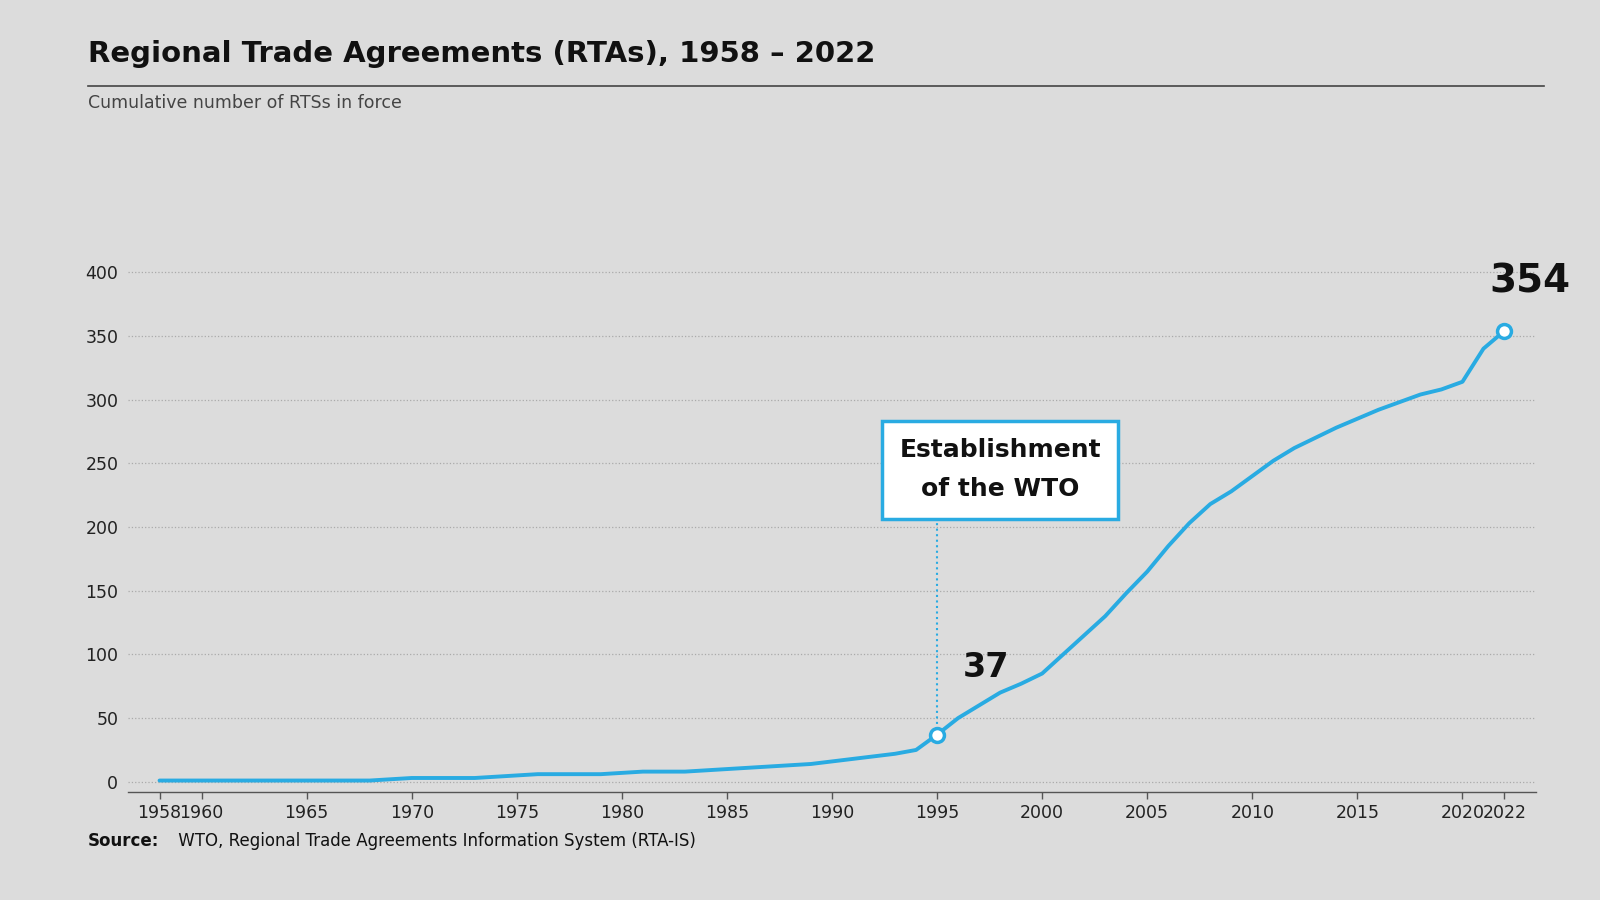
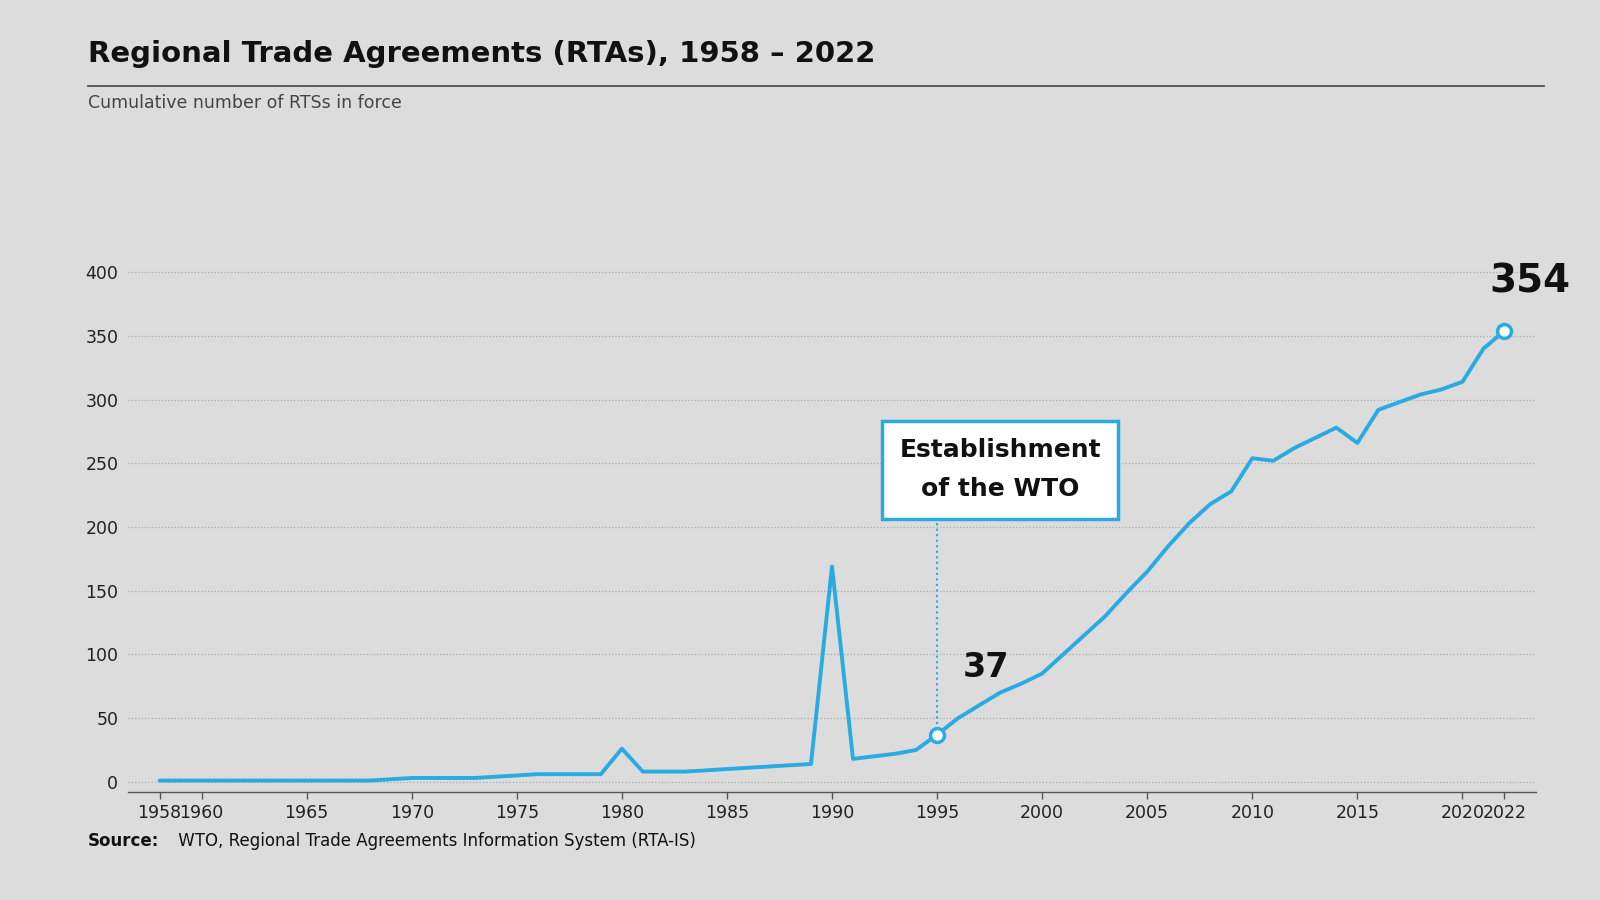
1980: 7 -> 26
1990: 16 -> 169
2010: 240 -> 254
2015: 285 -> 266
